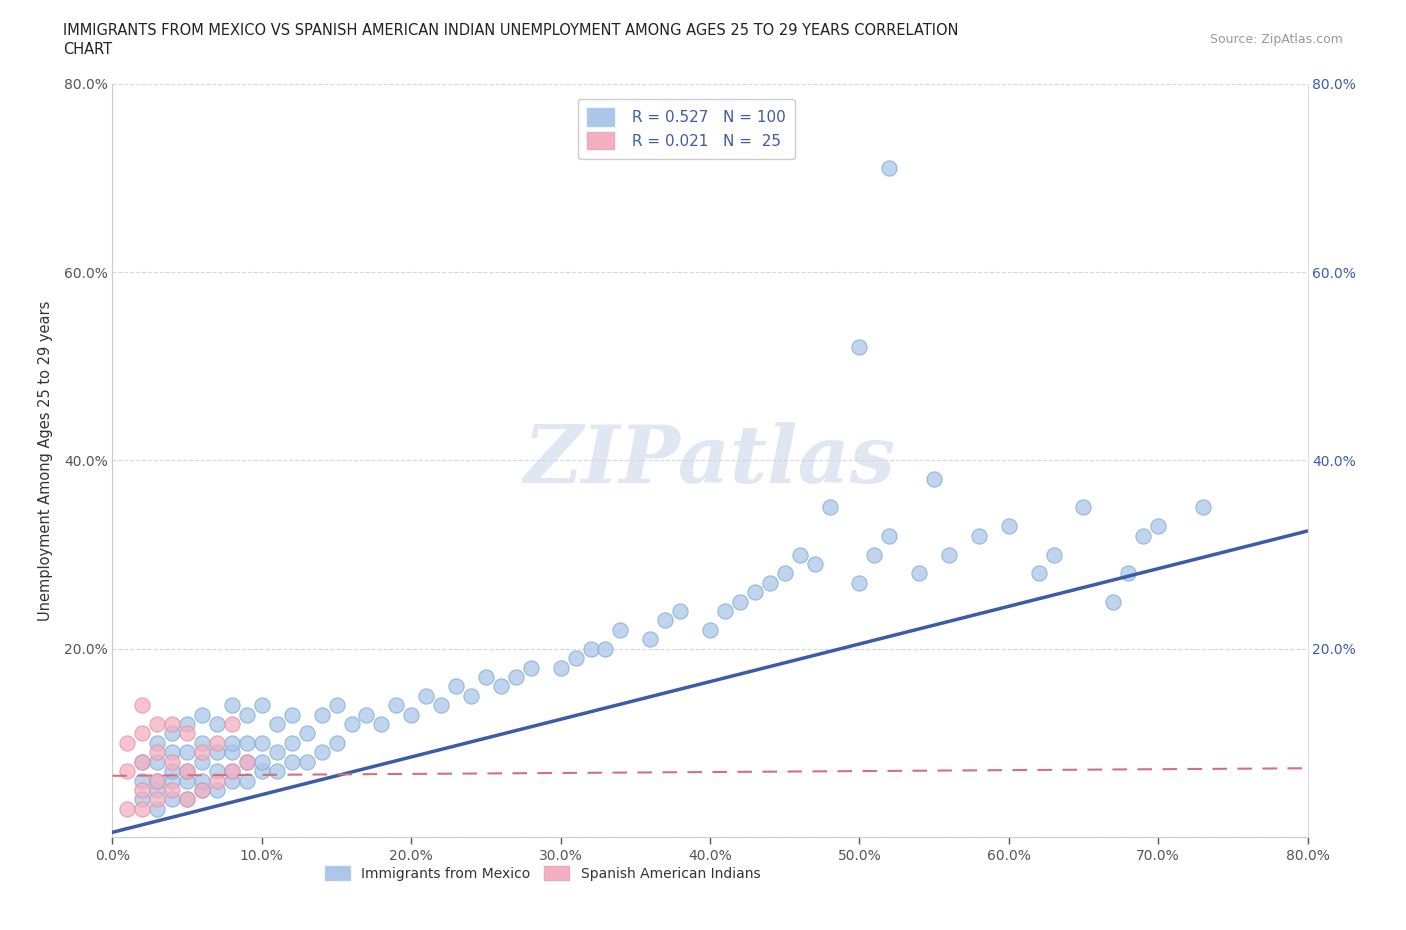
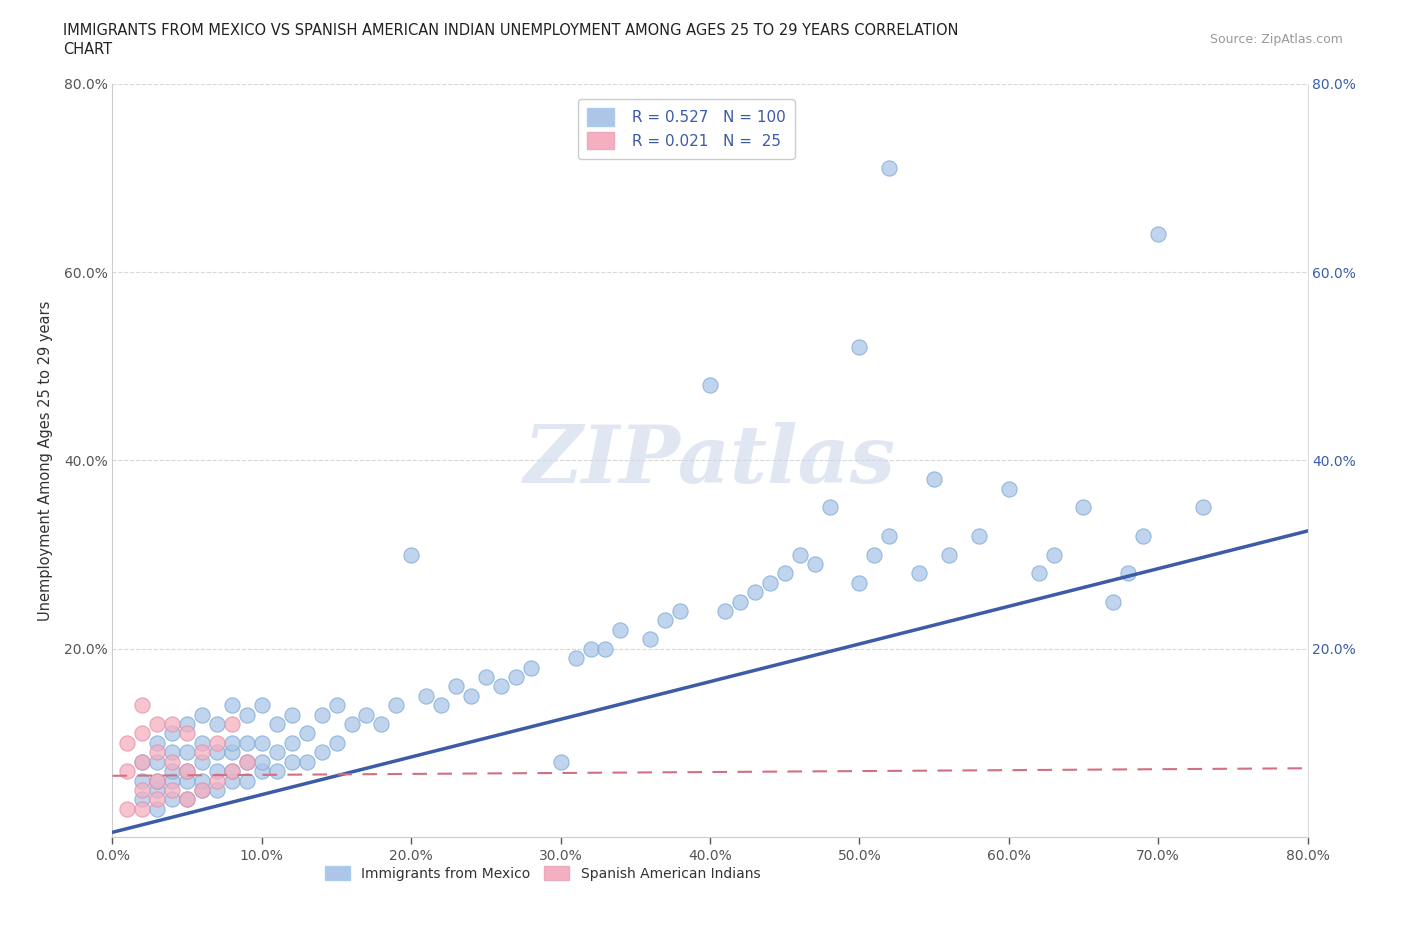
Immigrants from Mexico/20.0%: 13% -> 30%
Immigrants from Mexico/30.0%: 18% -> 8%
Immigrants from Mexico/40.0%: 22% -> 48%
Immigrants from Mexico/60.0%: 33% -> 37%
Immigrants from Mexico/70.0%: 33% -> 64%
